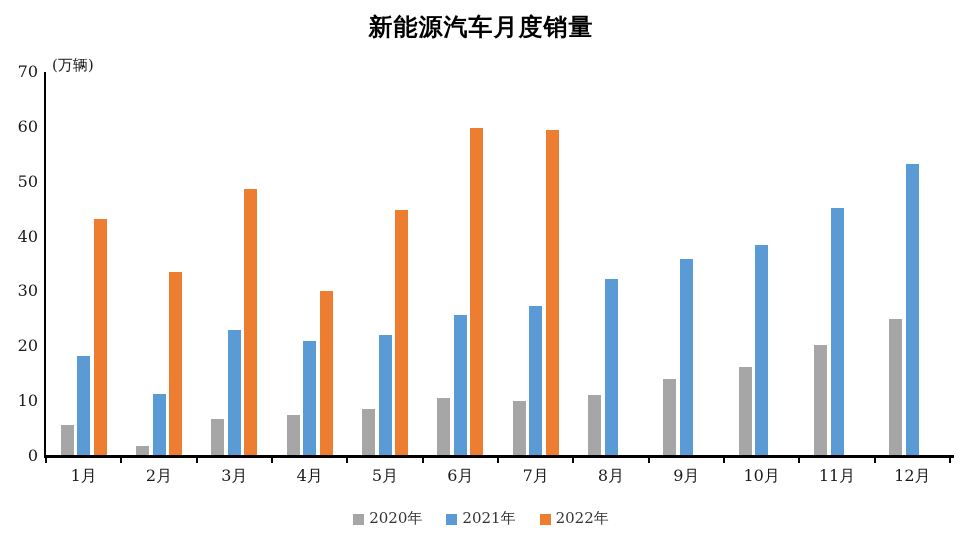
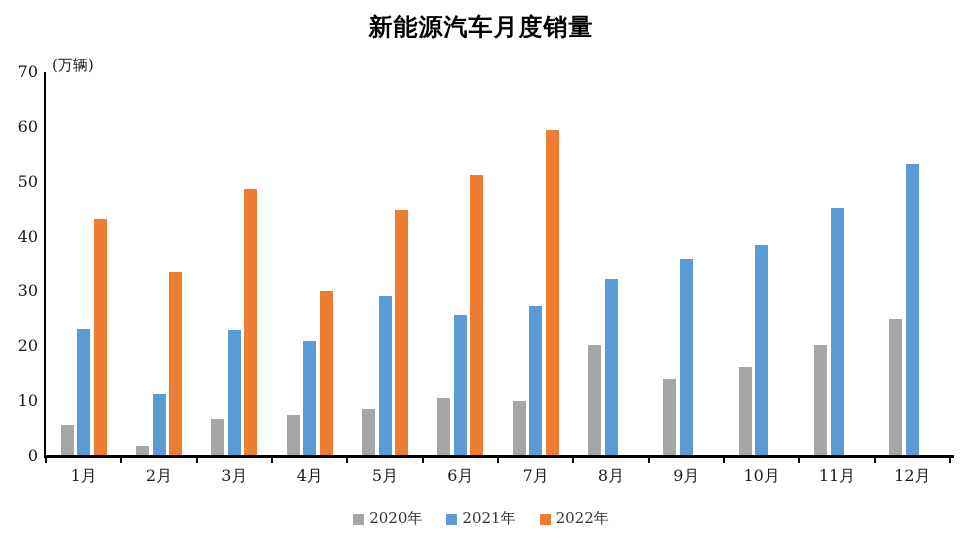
2021年/1月: 18 -> 23
2021年/5月: 22 -> 29
2022年/6月: 60 -> 51
2020年/8月: 11 -> 20
